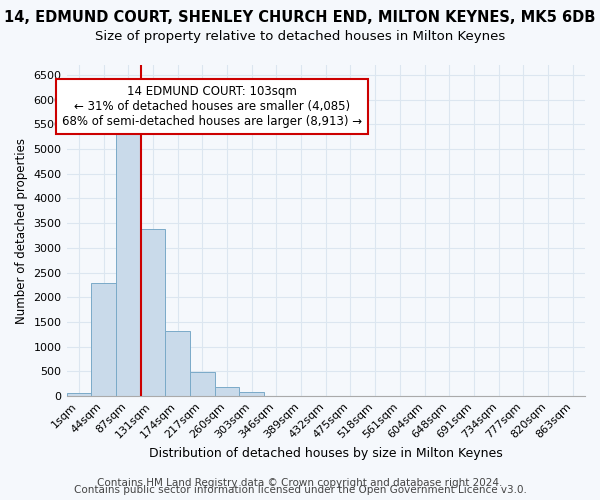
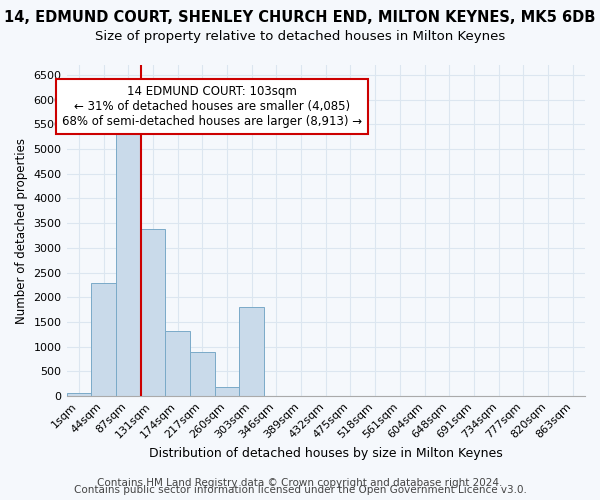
217sqm: 480 -> 900
303sqm: 90 -> 1800
